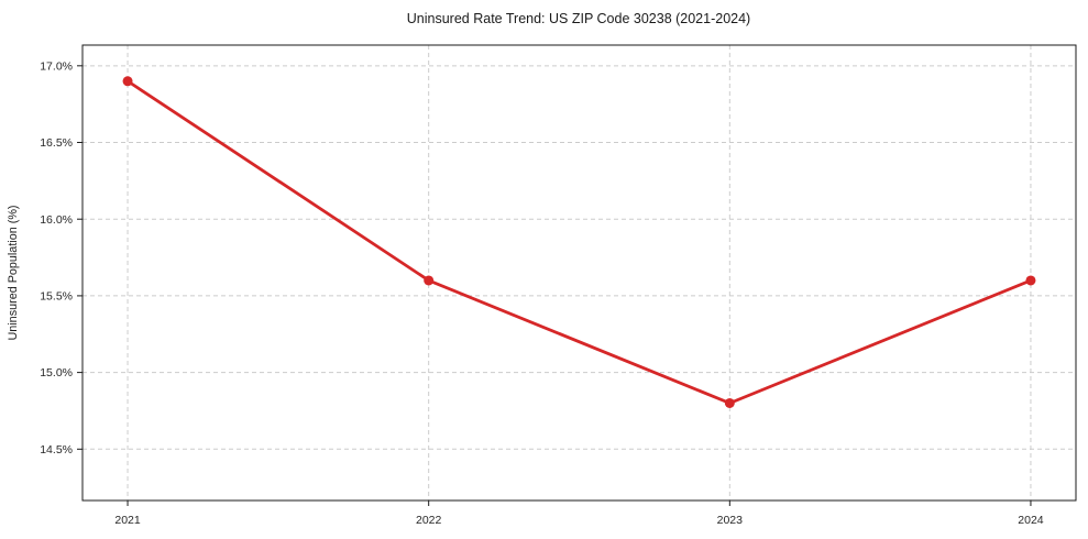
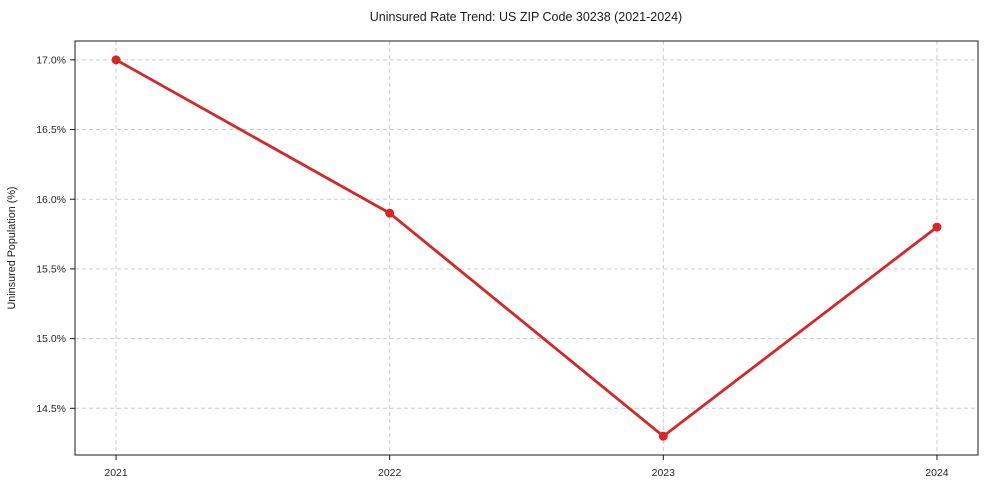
2021: 16.9% -> 17.0%
2022: 15.6% -> 15.9%
2023: 14.8% -> 14.3%
2024: 15.6% -> 15.8%
